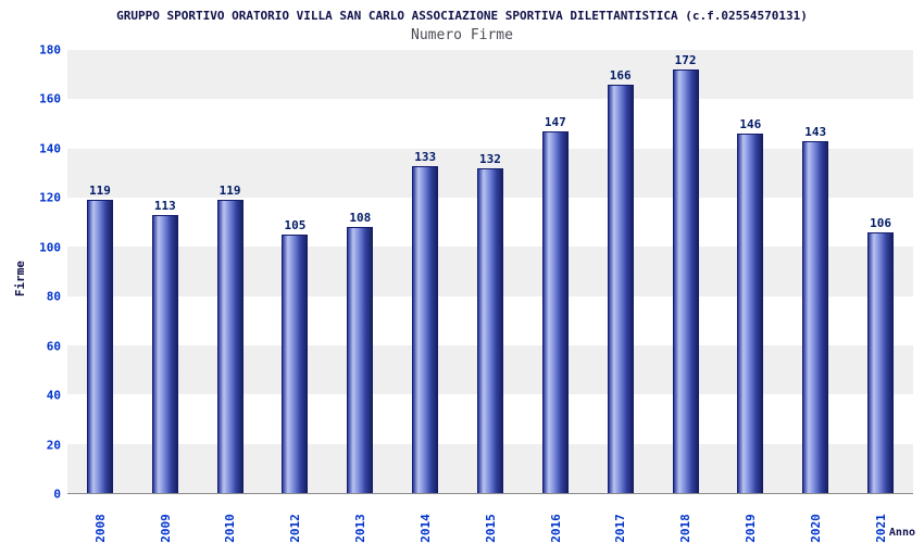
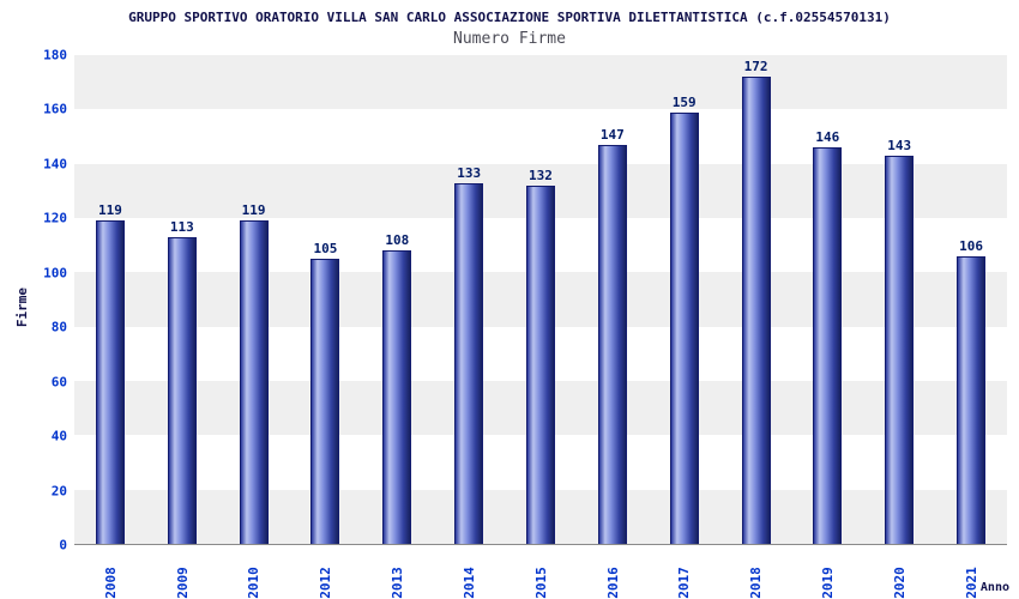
2017: 166 -> 159
